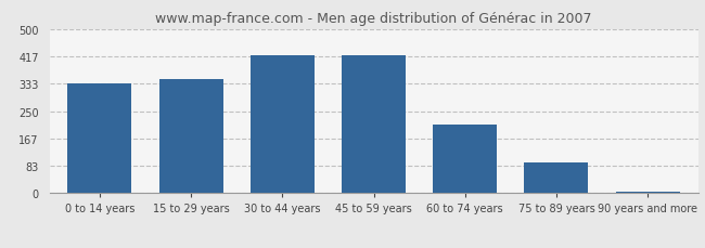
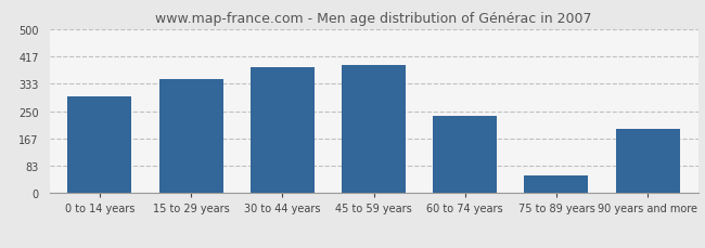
0 to 14 years: 333 -> 295
30 to 44 years: 420 -> 385
45 to 59 years: 419 -> 390
60 to 74 years: 210 -> 235
75 to 89 years: 95 -> 55
90 years and more: 5 -> 195
